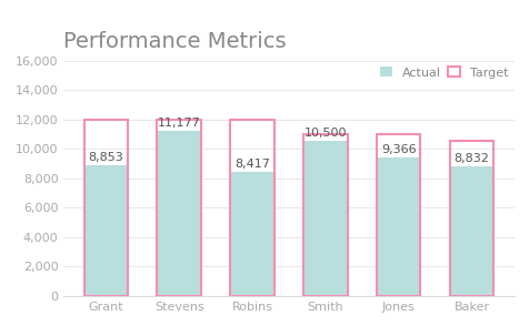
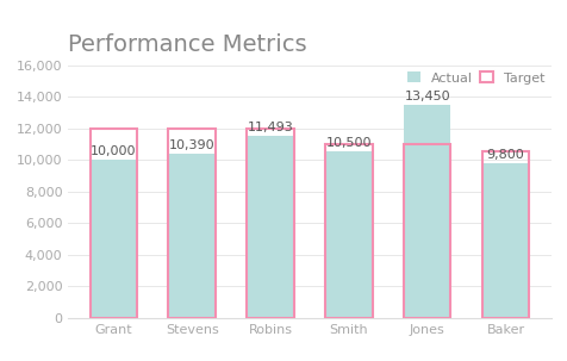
Grant: 8,853 -> 10,000
Stevens: 11,177 -> 10,390
Robins: 8,417 -> 11,493
Jones: 9,366 -> 13,450
Baker: 8,832 -> 9,800
